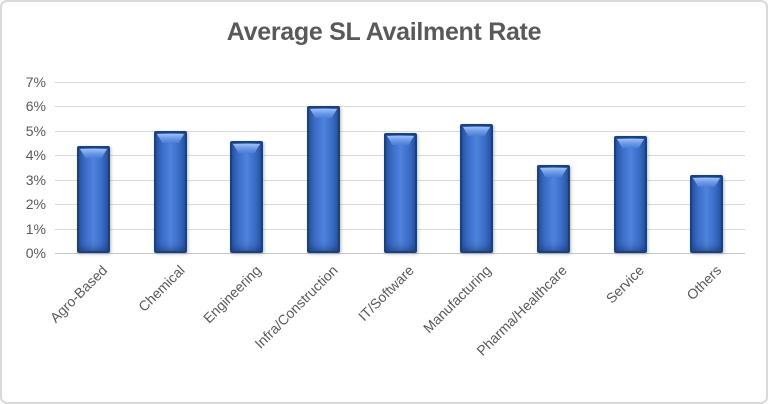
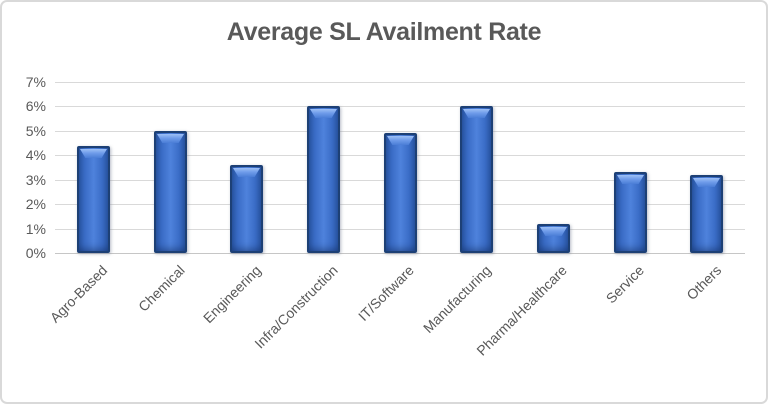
Engineering: 4.6% -> 3.6%
Manufacturing: 5.3% -> 6.0%
Pharma/Healthcare: 3.6% -> 1.2%
Service: 4.8% -> 3.3%
